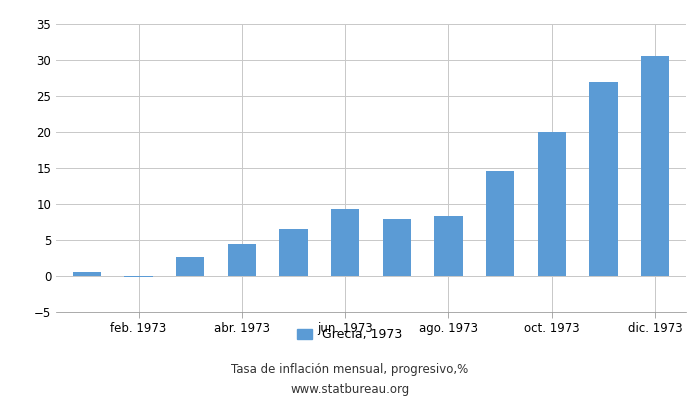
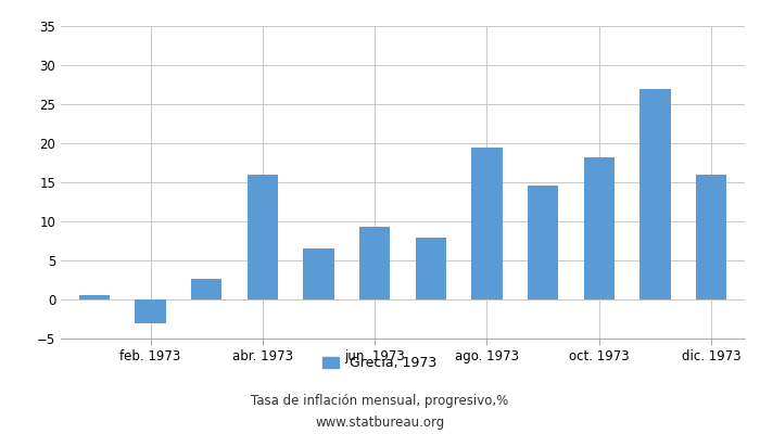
feb. 1973: -0.2 -> -3.0
abr. 1973: 4.5 -> 16.0
ago. 1973: 8.3 -> 19.4
oct. 1973: 20.0 -> 18.2
dic. 1973: 30.6 -> 16.0
